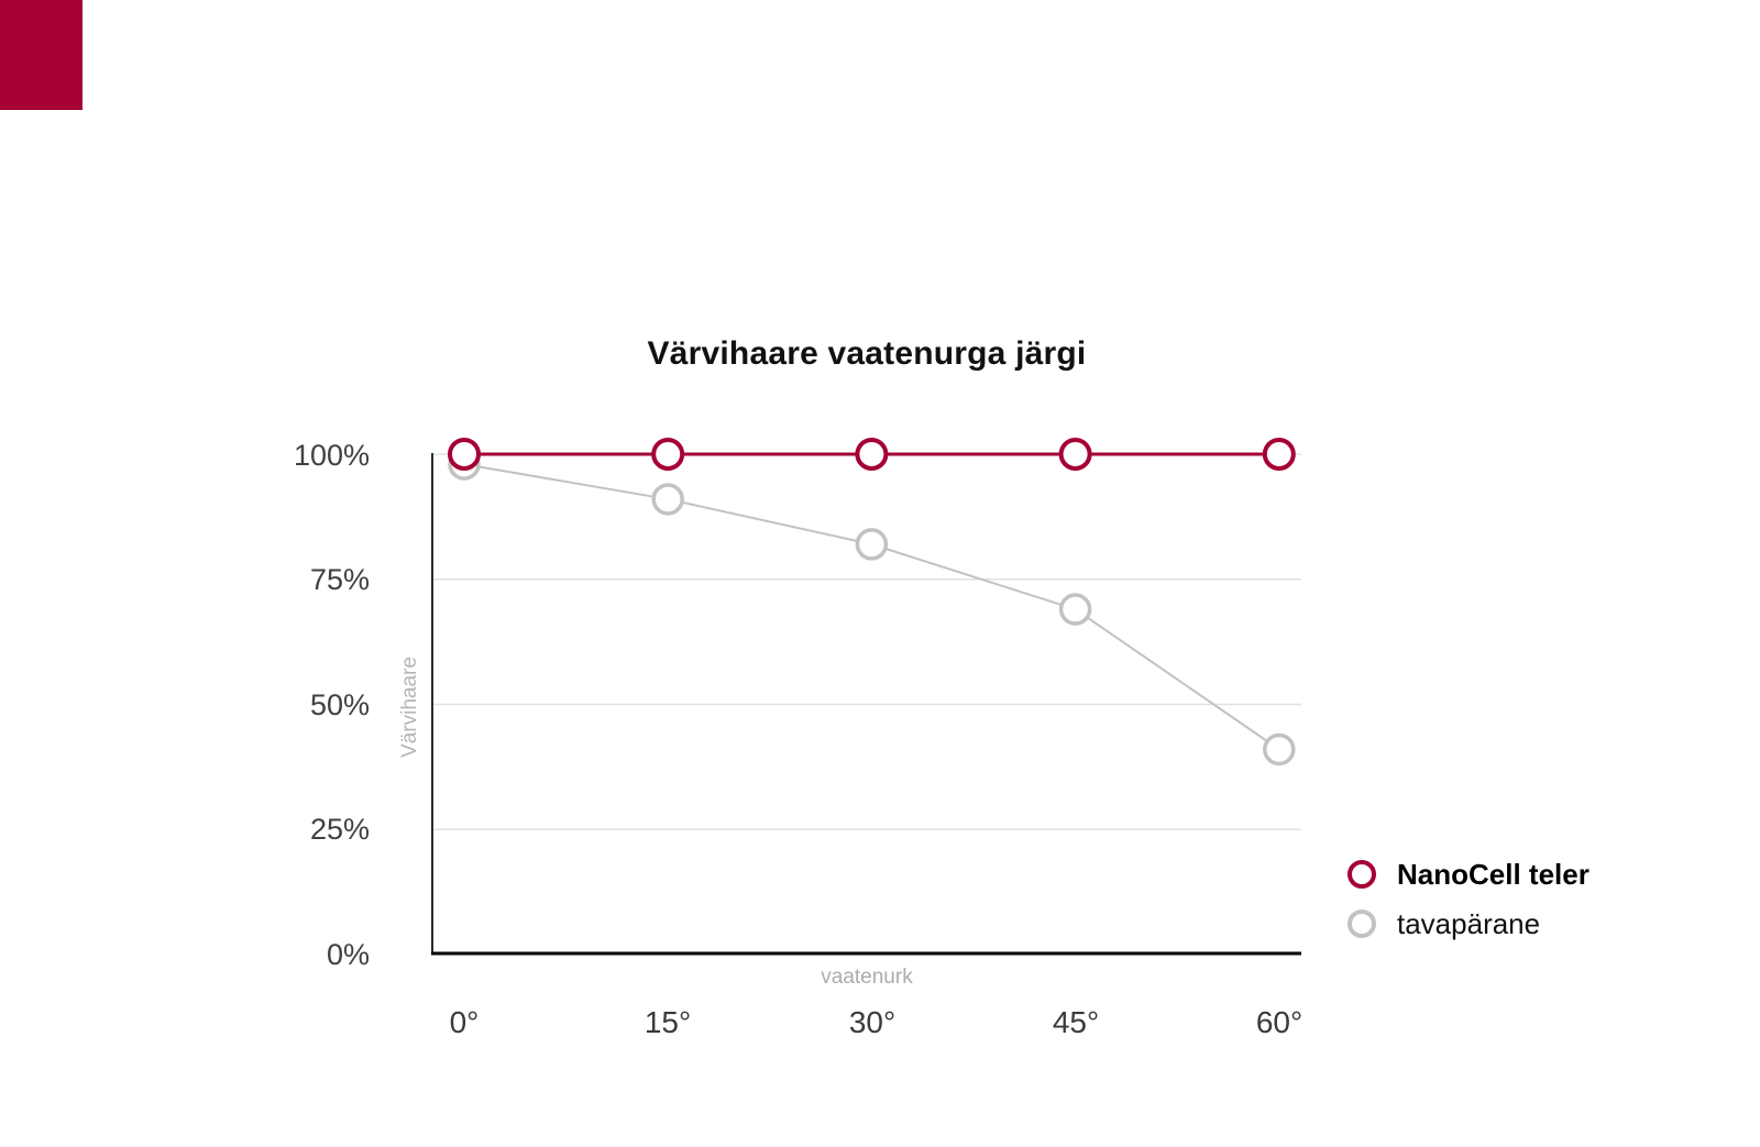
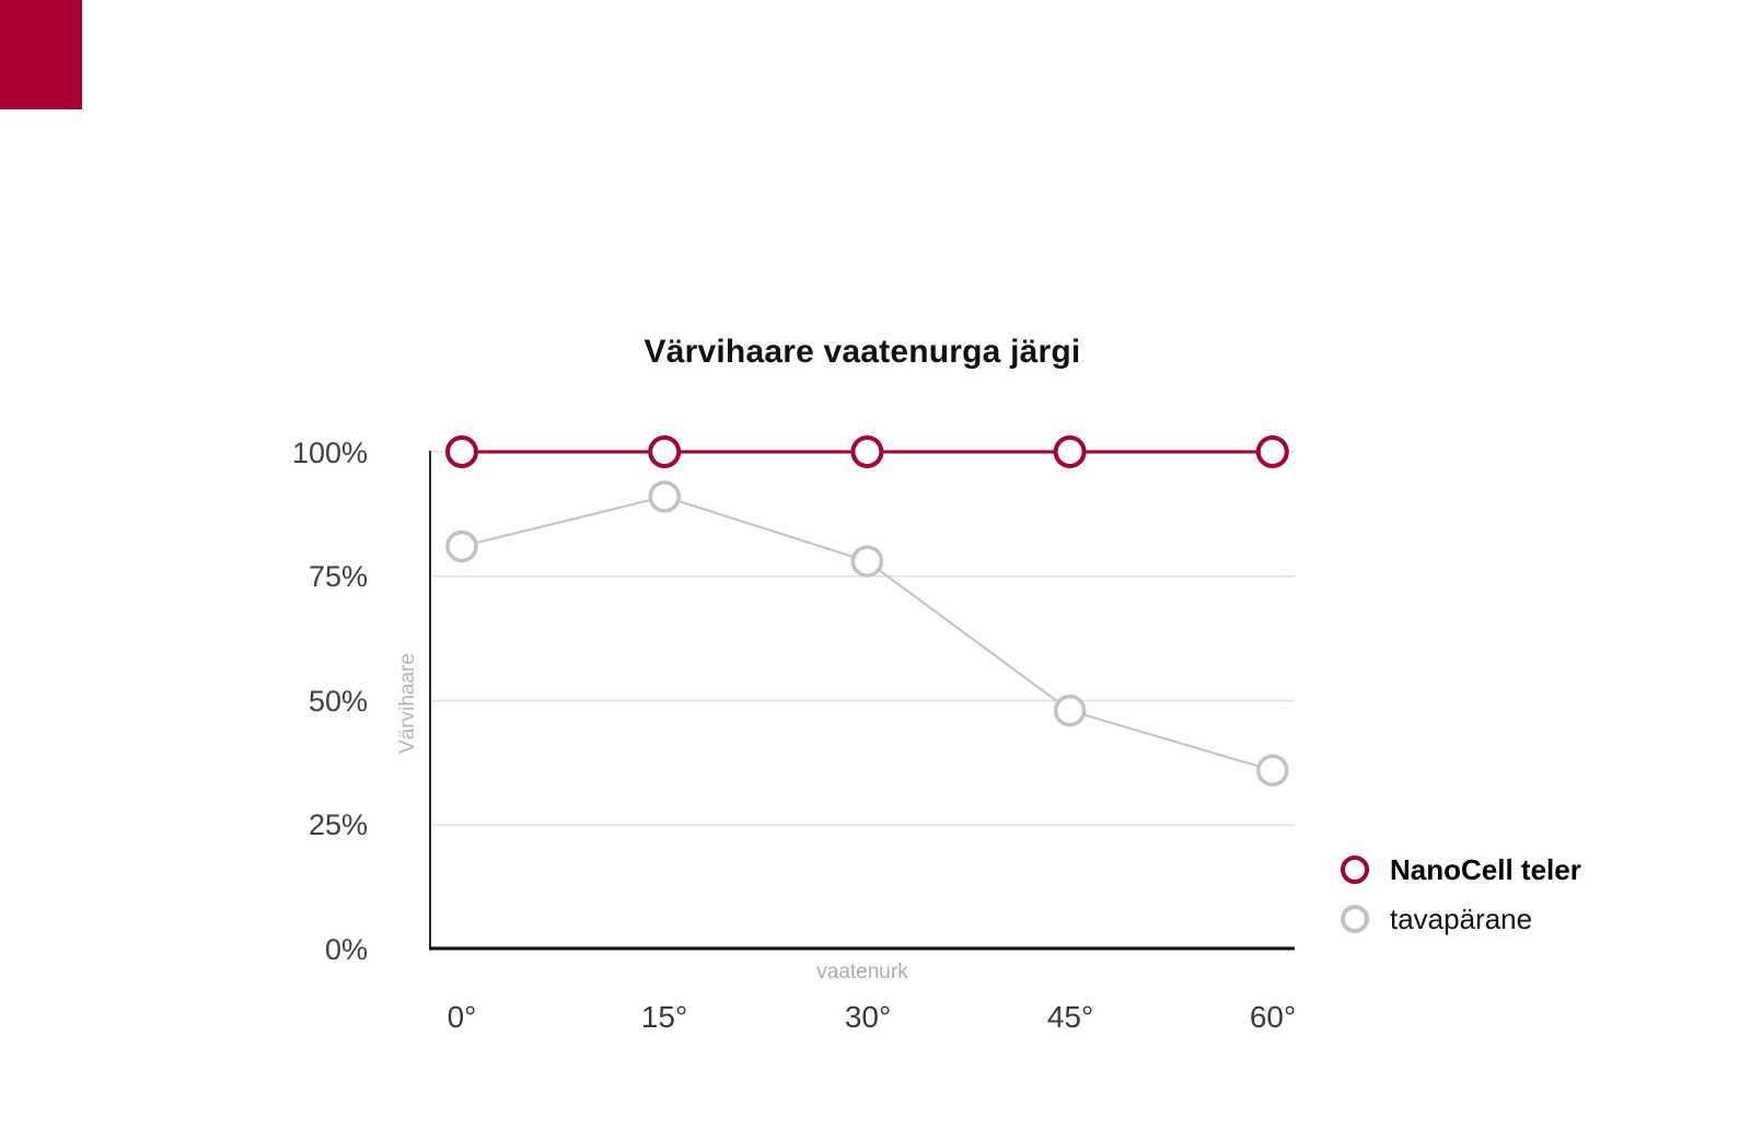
tavapärane/0°: 98% -> 81%
tavapärane/30°: 82% -> 78%
tavapärane/45°: 69% -> 48%
tavapärane/60°: 41% -> 36%
